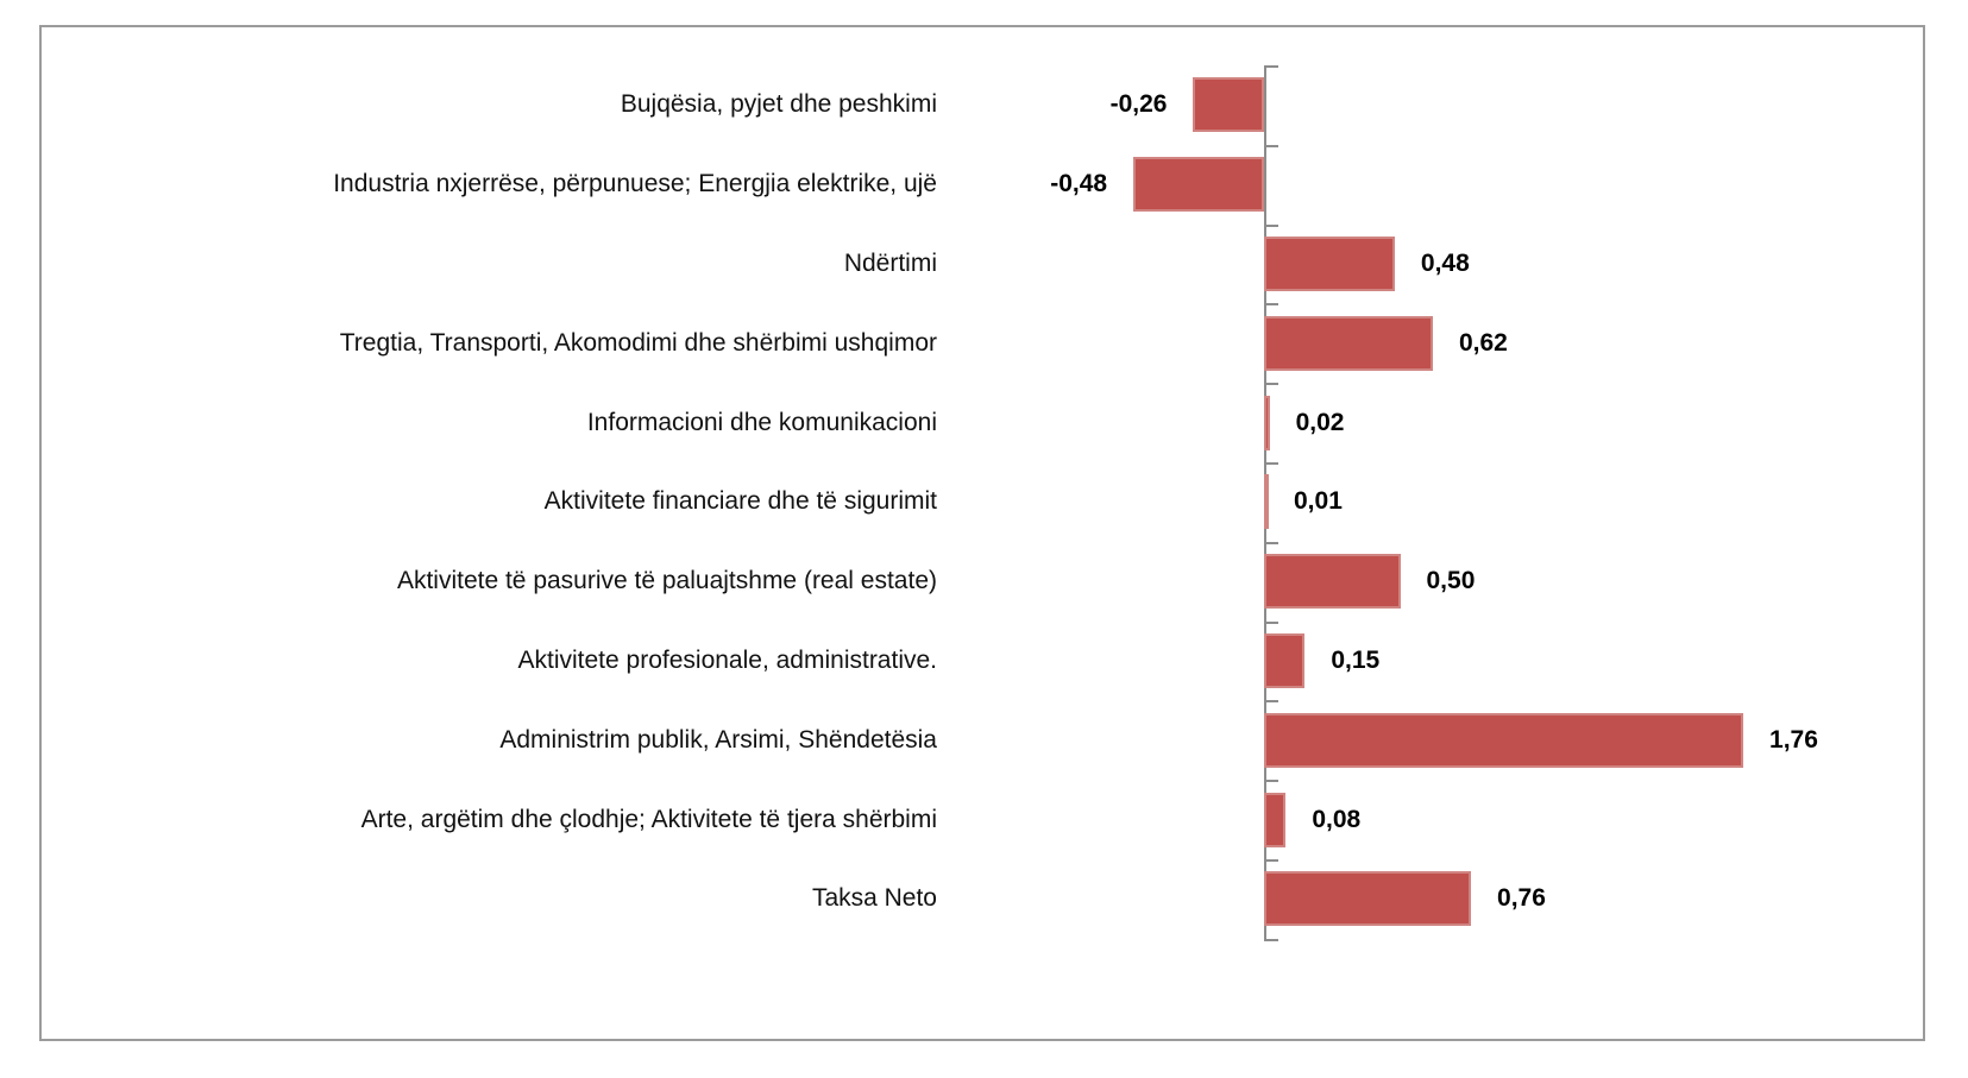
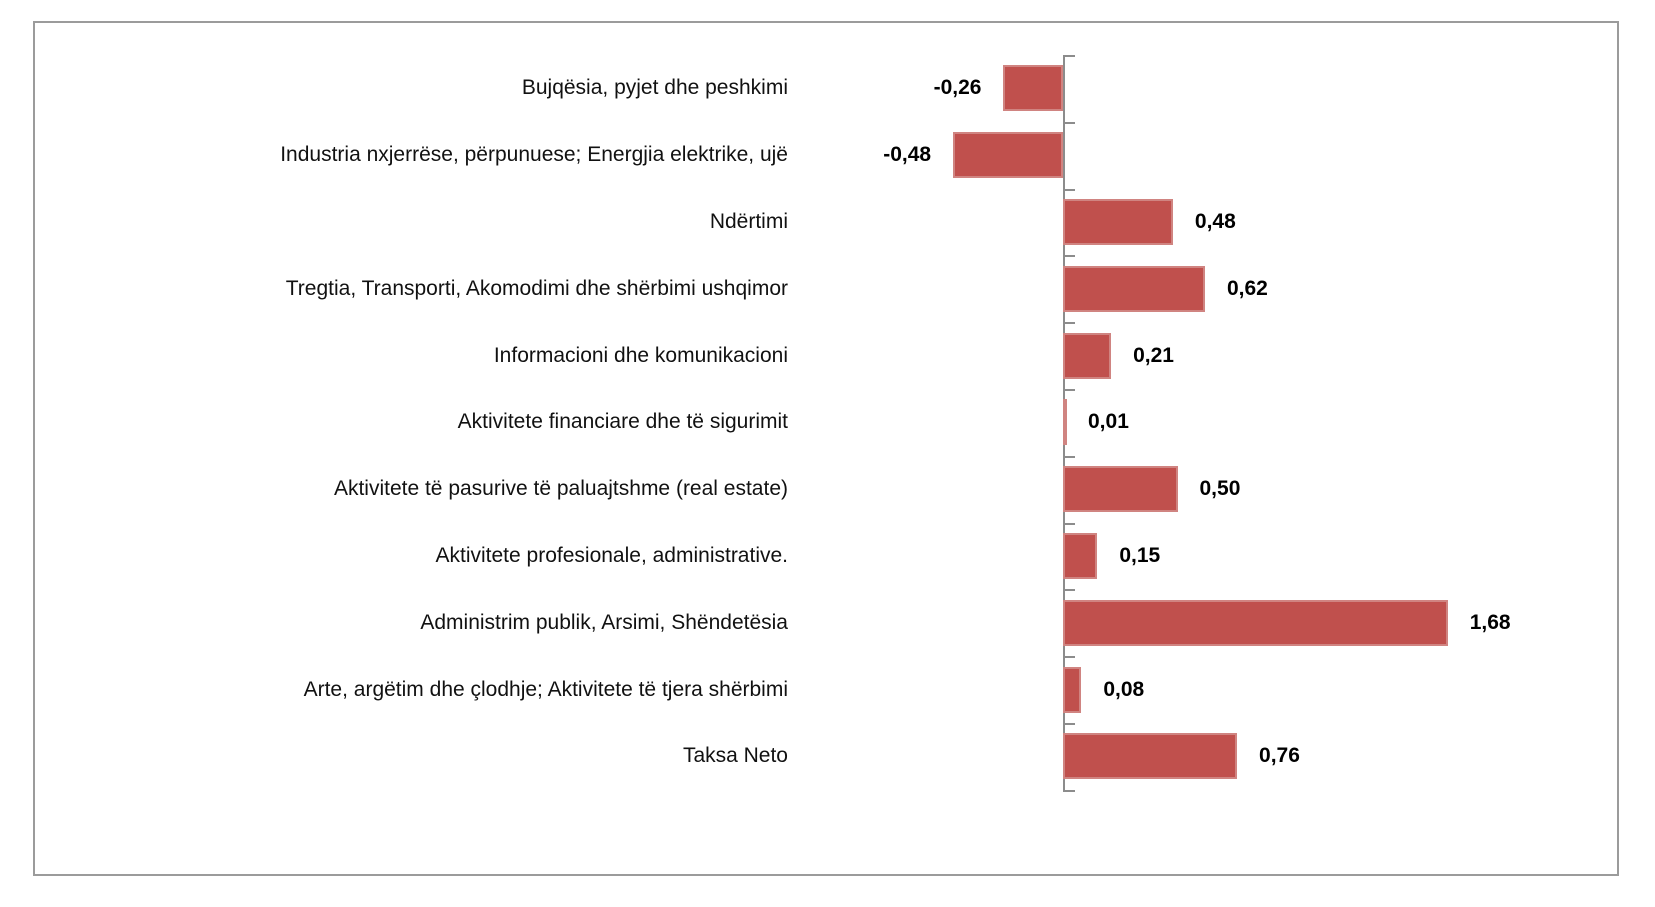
Informacioni dhe komunikacioni: 0,02 -> 0,21
Administrim publik, Arsimi, Shëndetësia: 1,76 -> 1,68
